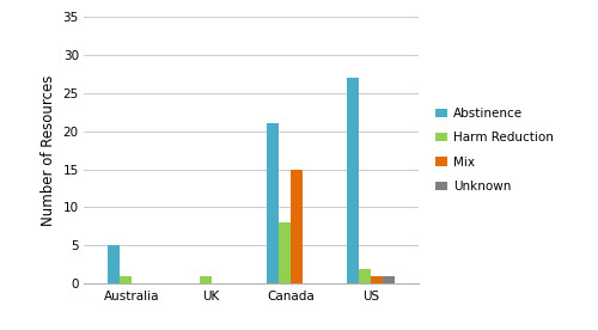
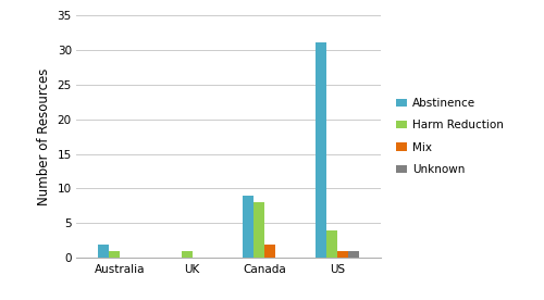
Abstinence/Australia: 5 -> 2
Abstinence/Canada: 21 -> 9
Mix/Canada: 15 -> 2
Abstinence/US: 27 -> 31
Harm Reduction/US: 2 -> 4
